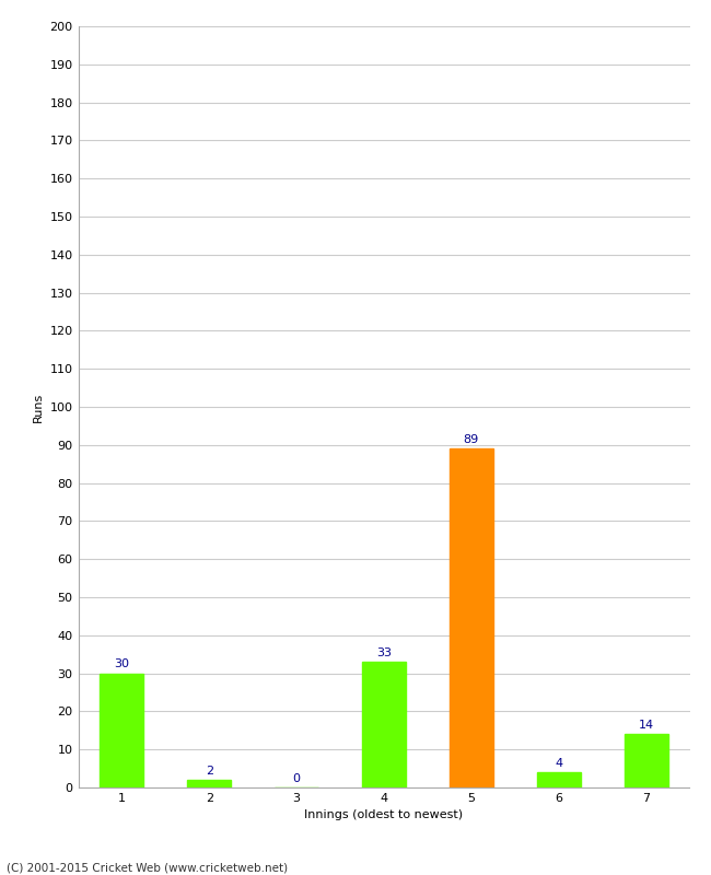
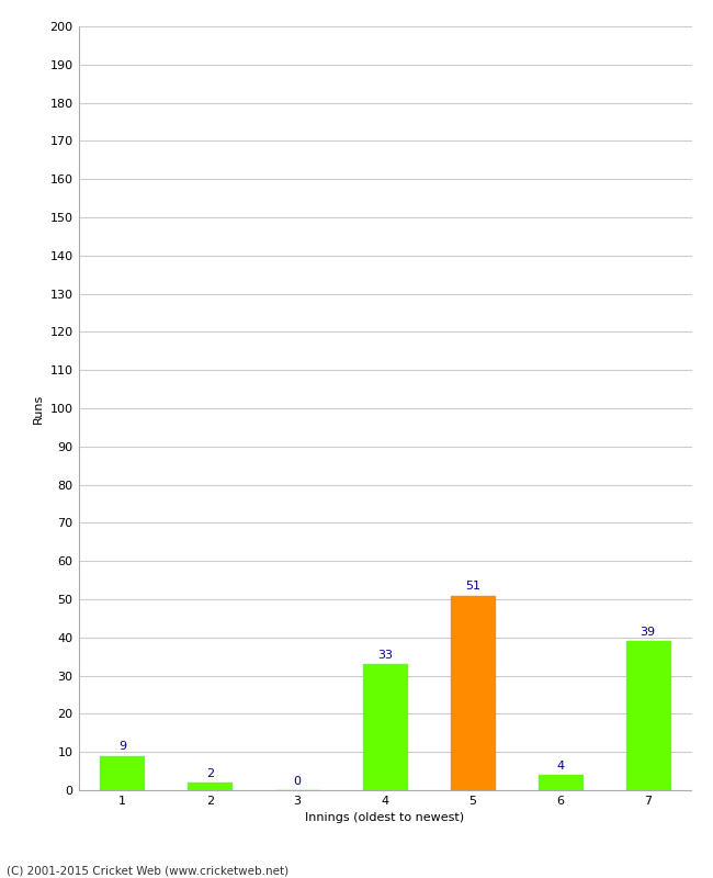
1: 30 -> 9
5: 89 -> 51
7: 14 -> 39
